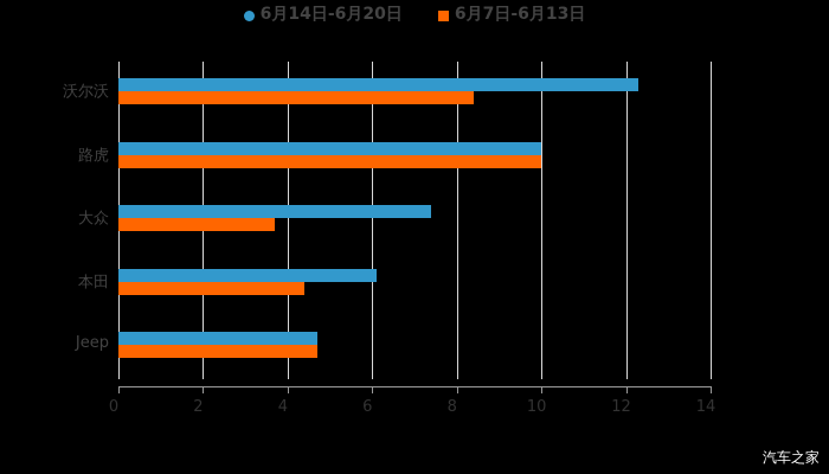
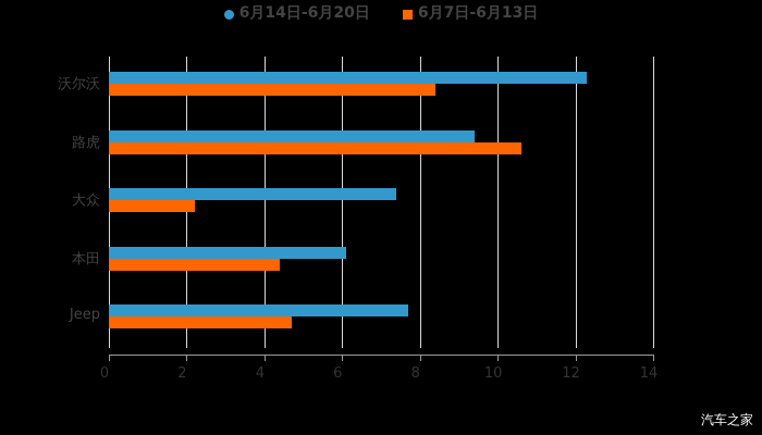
6月14日-6月20日/路虎: 10.0 -> 9.4
6月7日-6月13日/路虎: 10.0 -> 10.6
6月7日-6月13日/大众: 3.7 -> 2.2
6月14日-6月20日/Jeep: 4.7 -> 7.7
